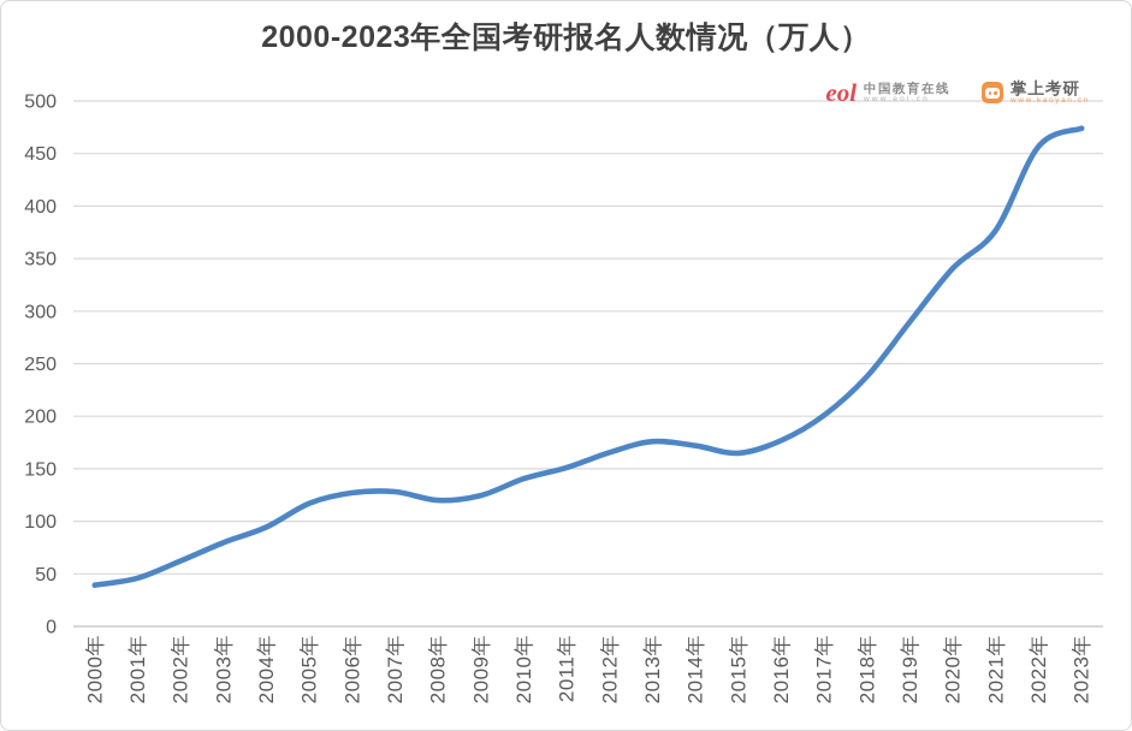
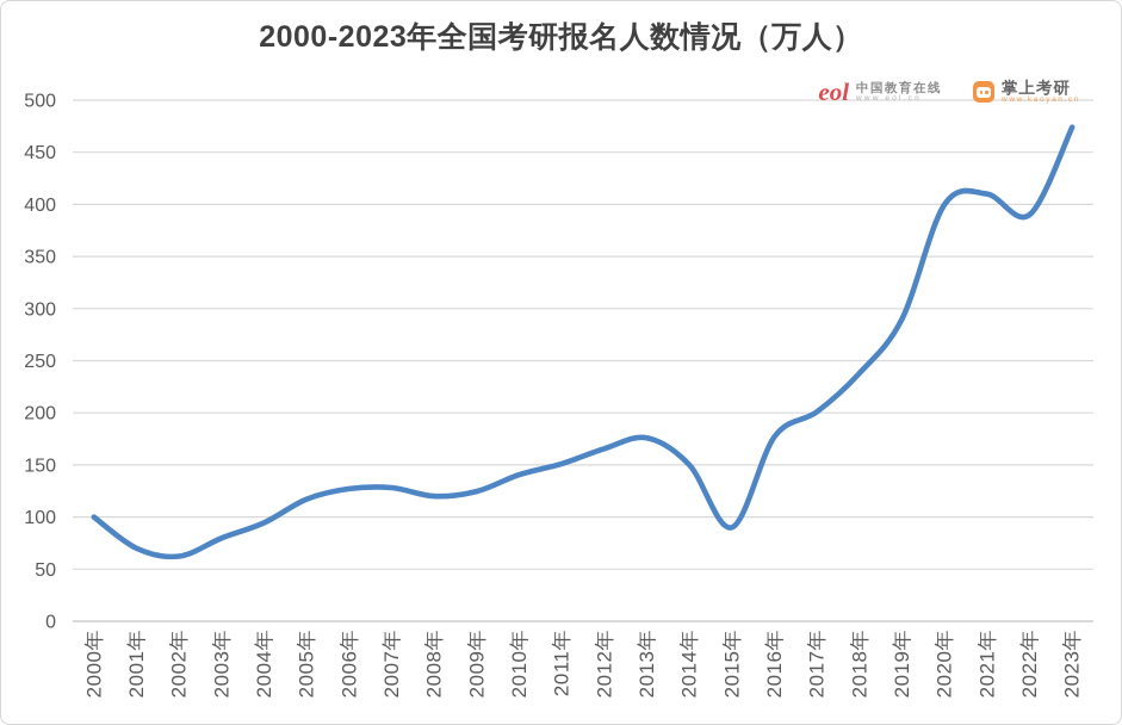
2000年: 40 -> 100
2001年: 50 -> 70
2014年: 170 -> 150
2015年: 160 -> 90
2020年: 340 -> 400
2021年: 380 -> 410
2022年: 460 -> 390
